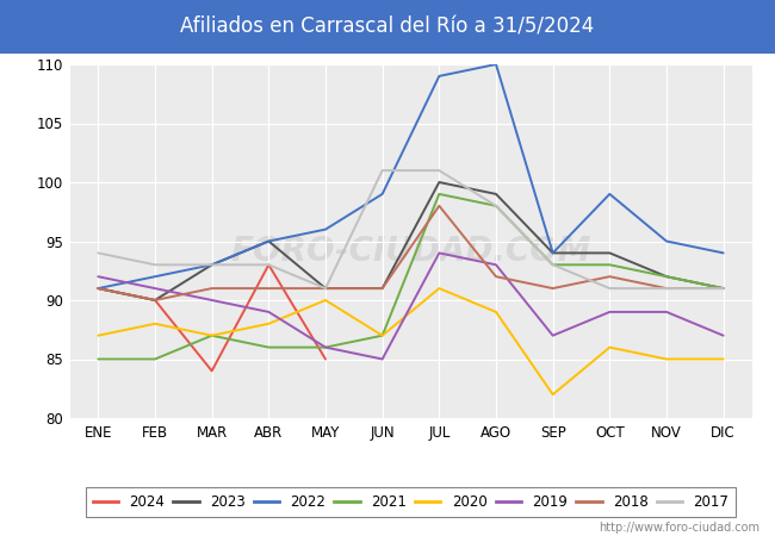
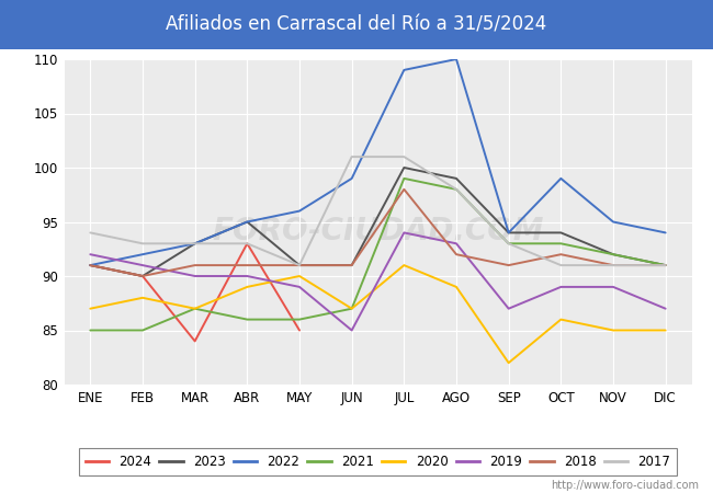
2020/ABR: 88 -> 89
2019/ABR: 89 -> 90
2019/MAY: 86 -> 89
